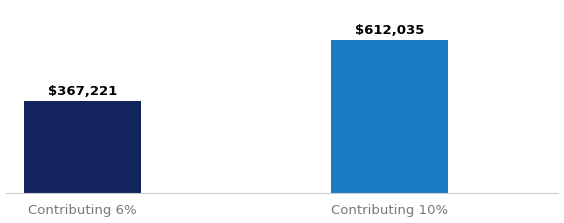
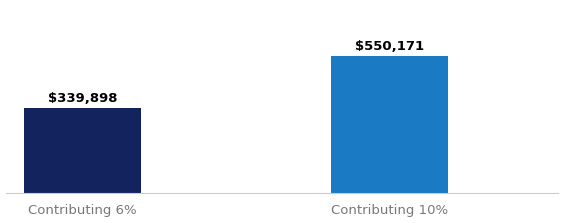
Contributing 6%: $367,221 -> $339,898
Contributing 10%: $612,035 -> $550,171
